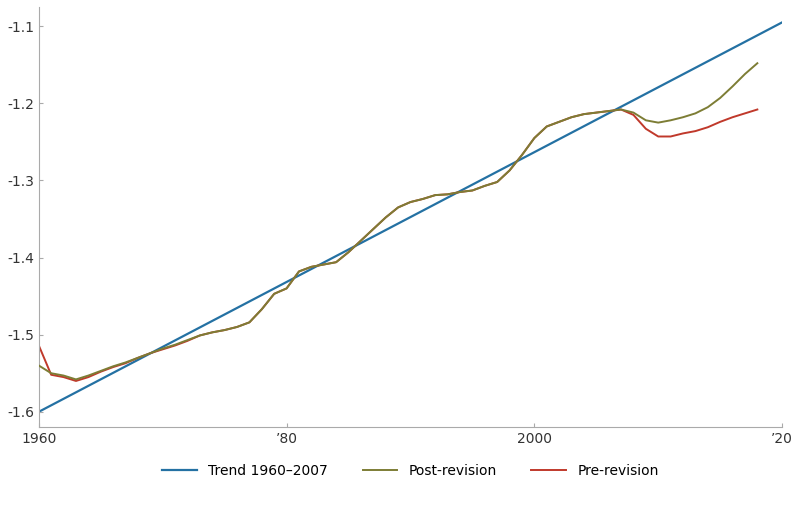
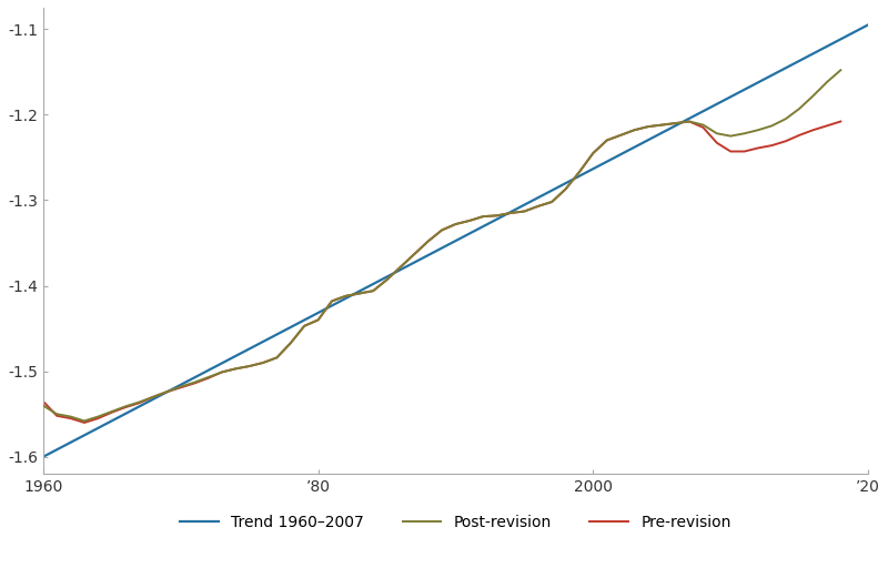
Pre-revision/1960: -1.514 -> -1.535
